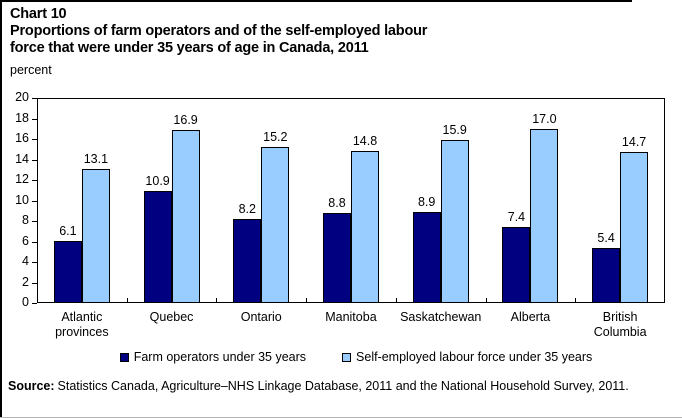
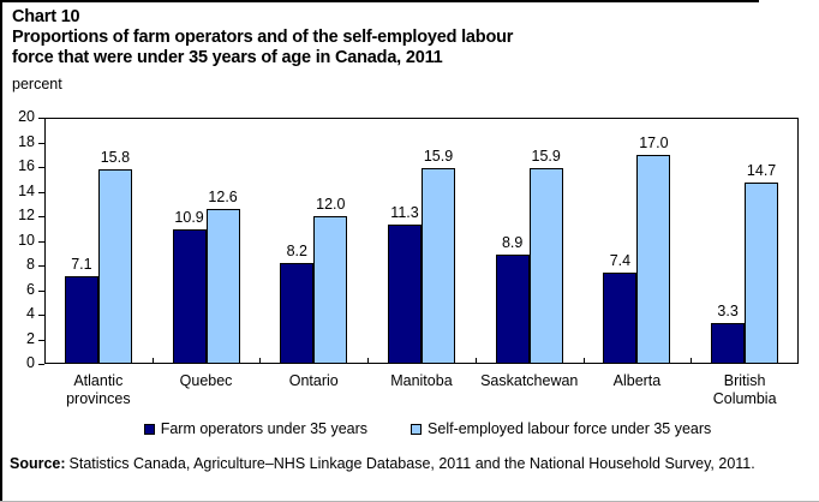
Farm operators under 35 years/Atlantic provinces: 6.1 -> 7.1
Self-employed labour force under 35 years/Atlantic provinces: 13.1 -> 15.8
Self-employed labour force under 35 years/Quebec: 16.9 -> 12.6
Self-employed labour force under 35 years/Ontario: 15.2 -> 12.0
Farm operators under 35 years/Manitoba: 8.8 -> 11.3
Self-employed labour force under 35 years/Manitoba: 14.8 -> 15.9
Farm operators under 35 years/British Columbia: 5.4 -> 3.3
